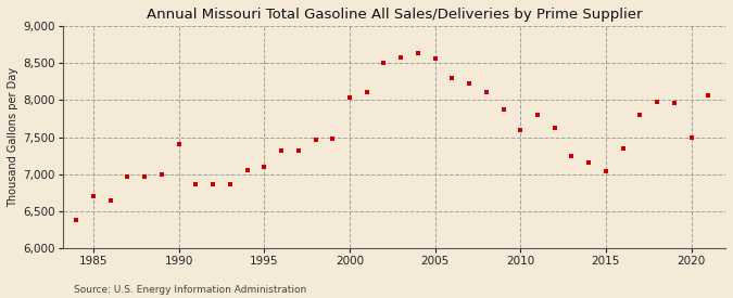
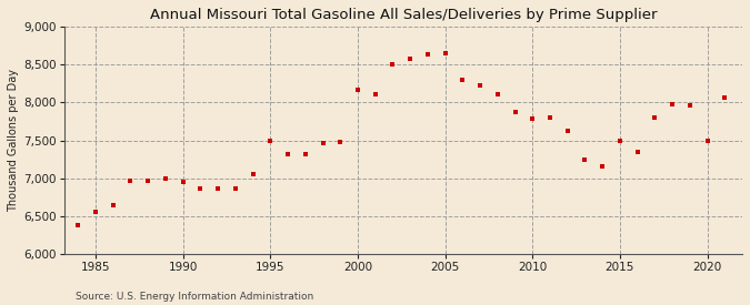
1985: 6,700 -> 6,550
1990: 7,400 -> 6,950
1995: 7,100 -> 7,500
2000: 8,040 -> 8,160
2005: 8,560 -> 8,650
2010: 7,600 -> 7,780
2015: 7,040 -> 7,500
